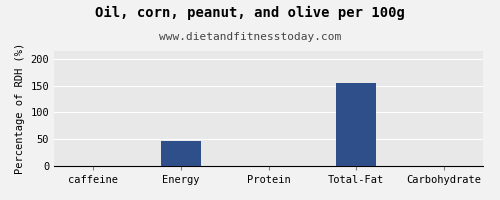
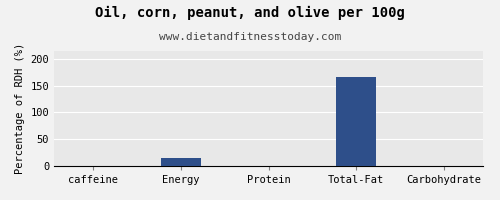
Energy: 46 -> 14
Total-Fat: 155 -> 166
